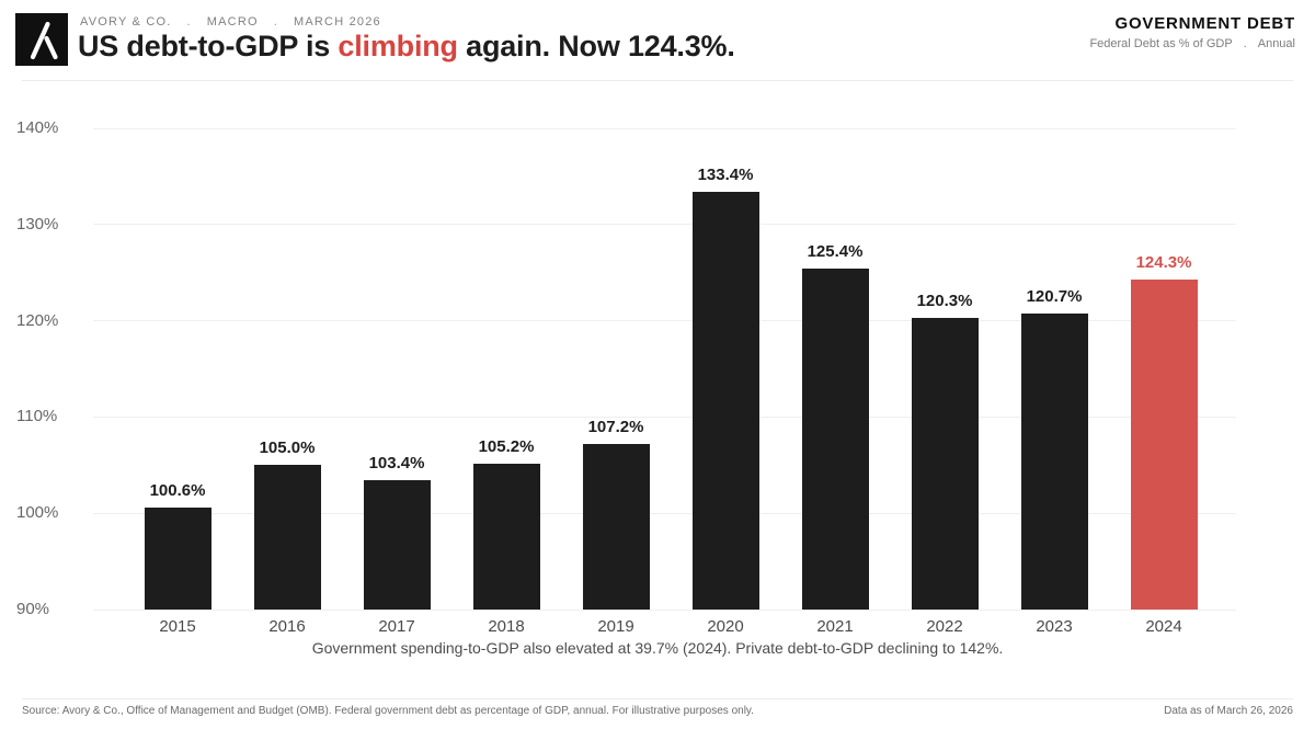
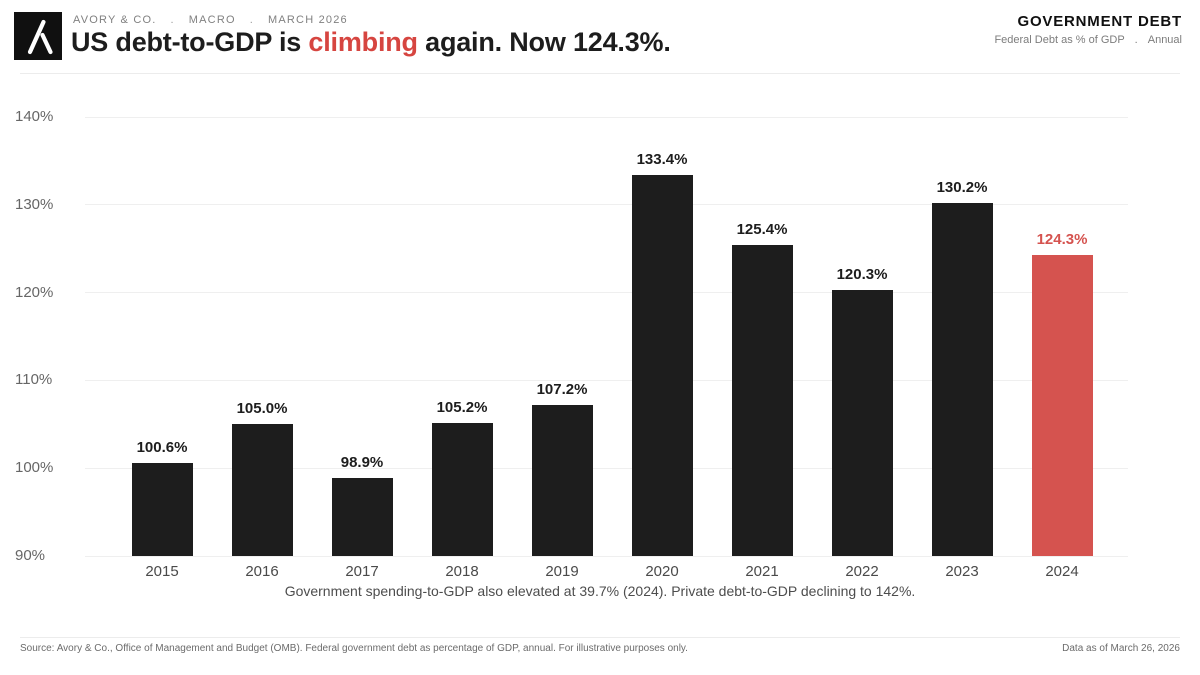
2017: 103.4% -> 98.9%
2023: 120.7% -> 130.2%
